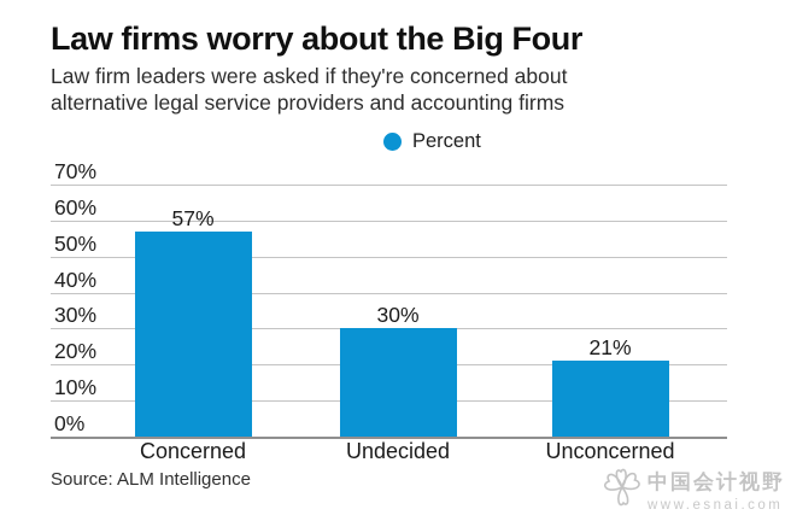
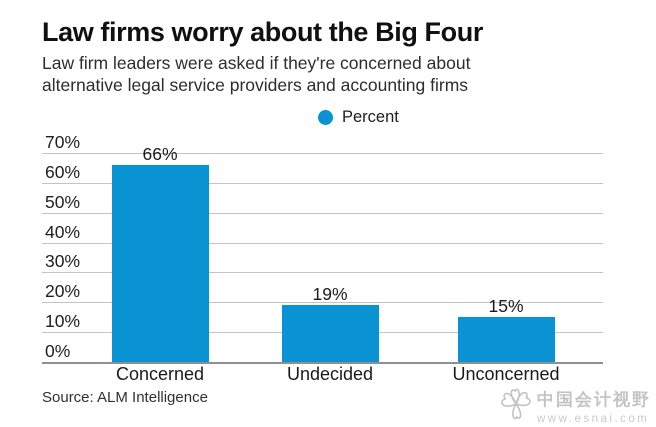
Concerned: 57% -> 66%
Undecided: 30% -> 19%
Unconcerned: 21% -> 15%
